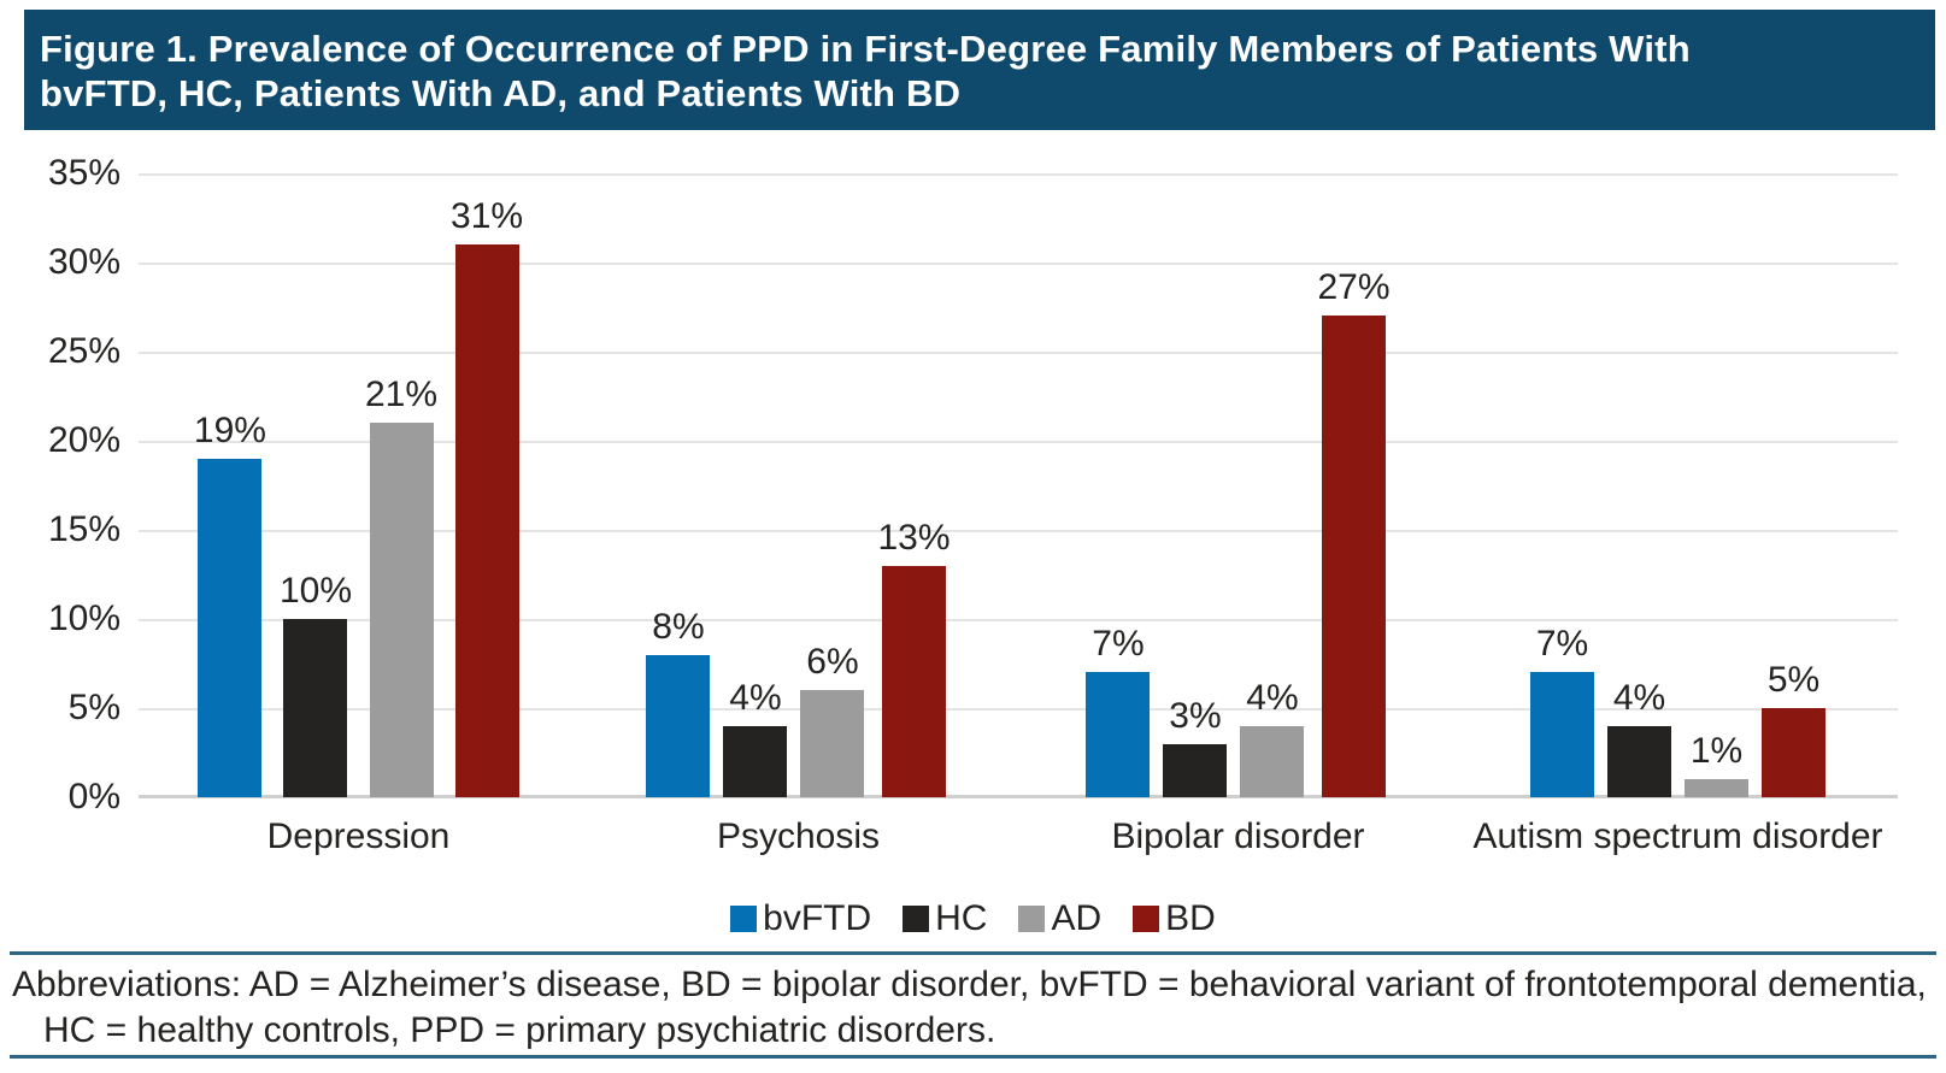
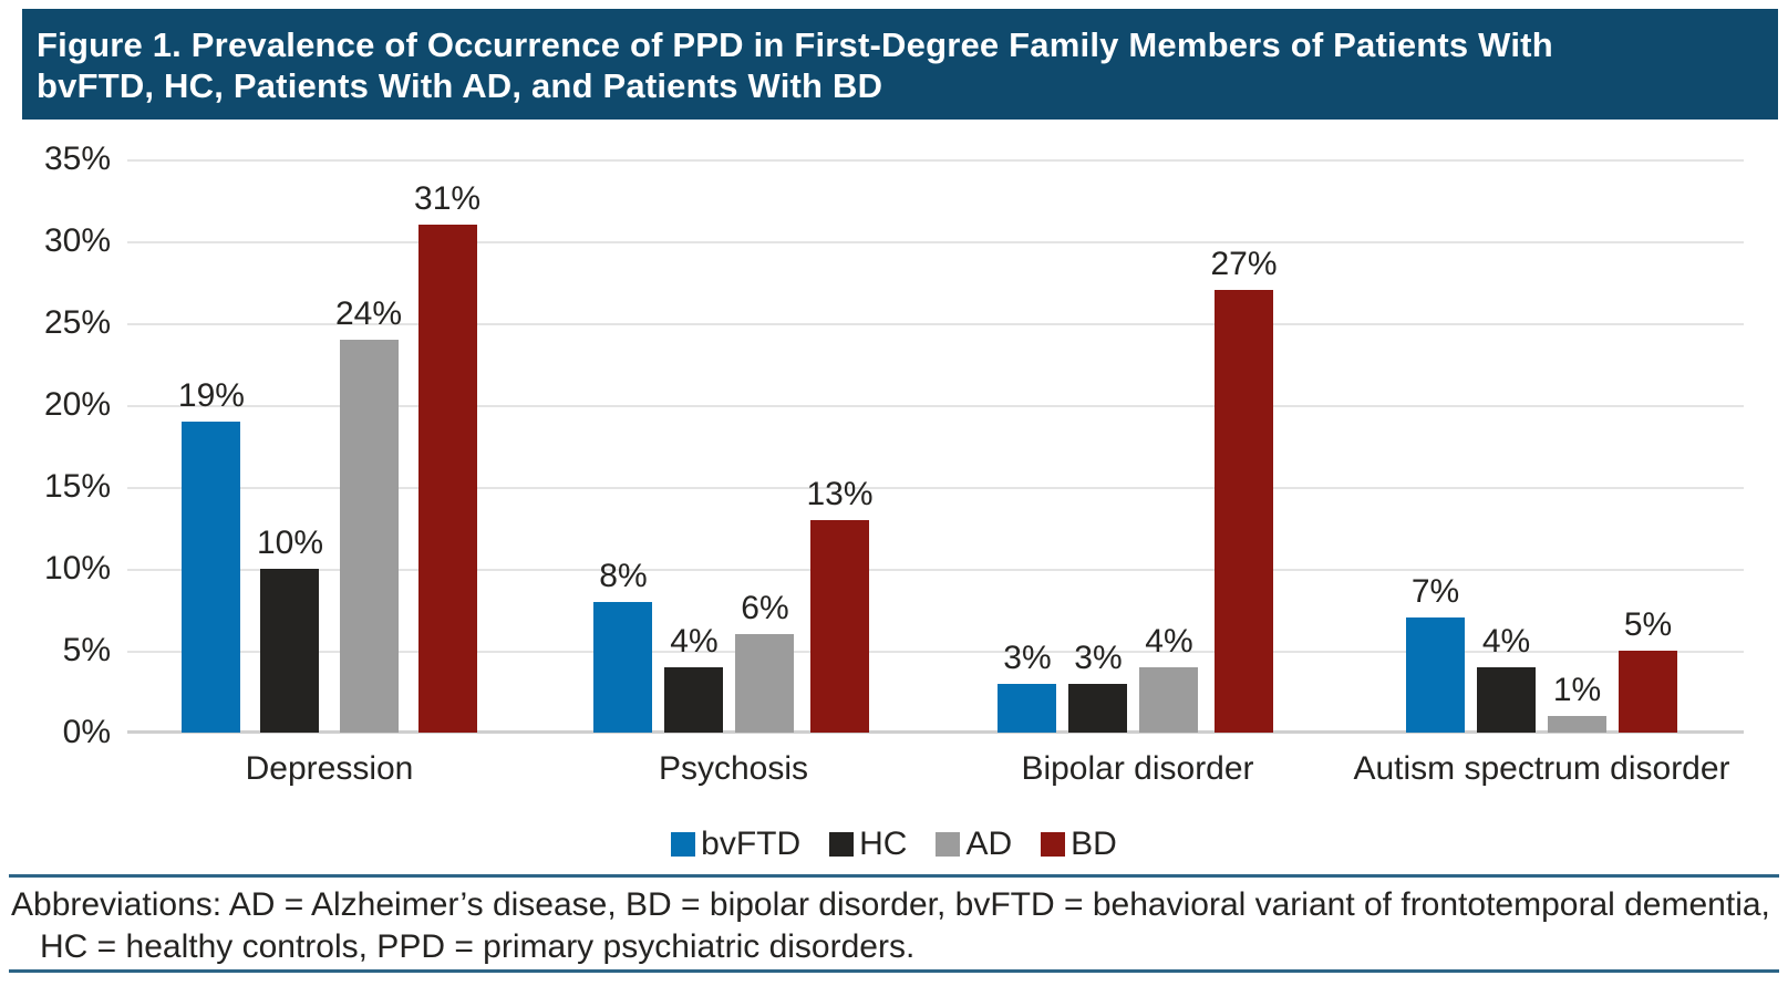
AD/Depression: 21% -> 24%
bvFTD/Bipolar disorder: 7% -> 3%
